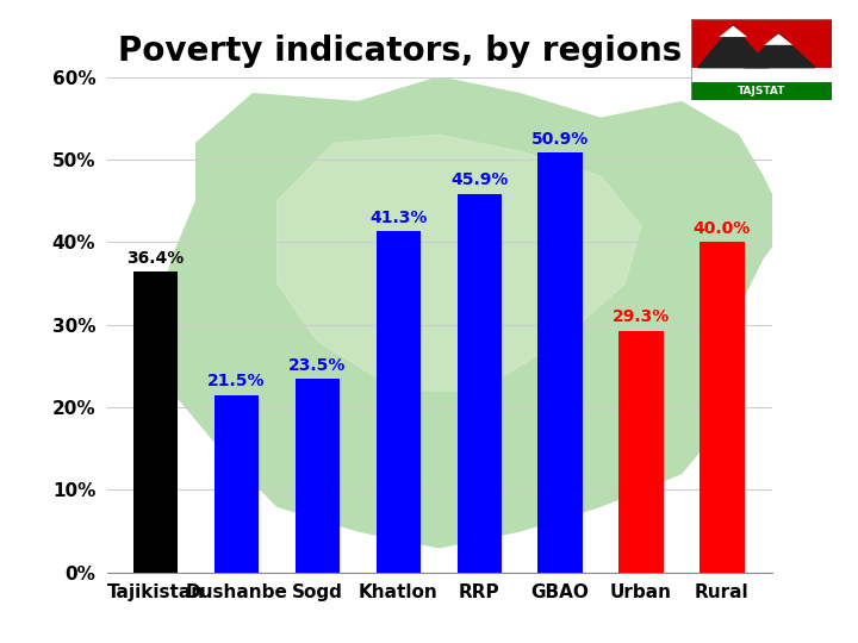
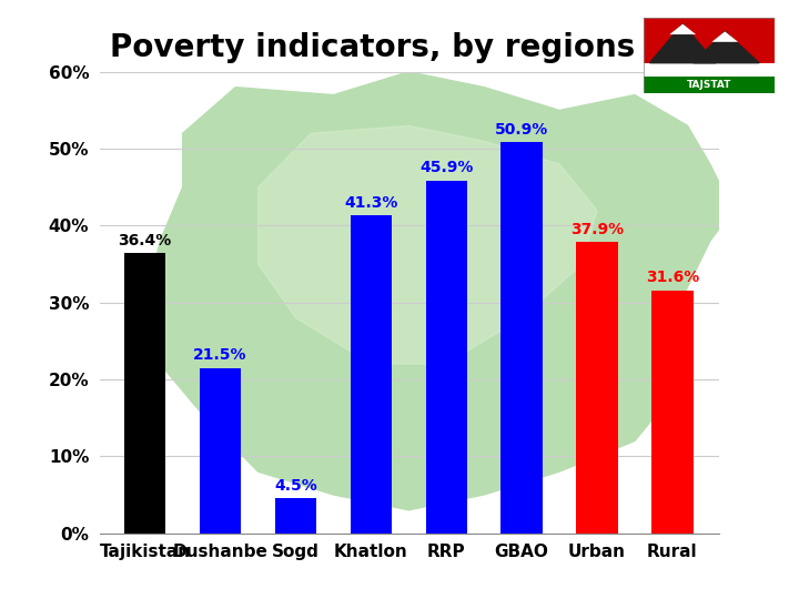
Sogd: 23.5% -> 4.5%
Urban: 29.3% -> 37.9%
Rural: 40.0% -> 31.6%
